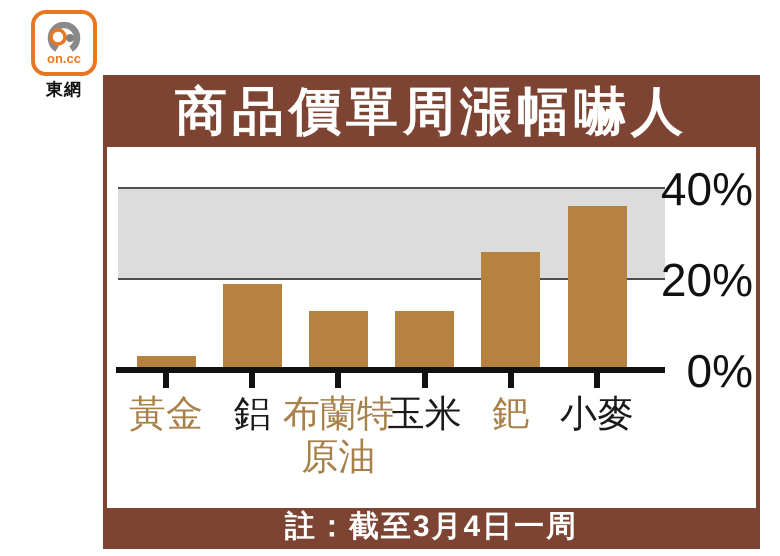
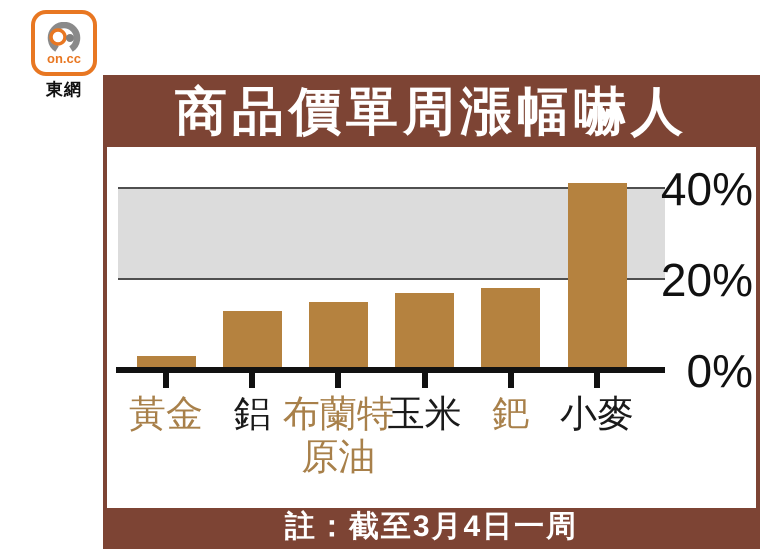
鋁: 19% -> 13%
布蘭特原油: 13% -> 15%
玉米: 13% -> 17%
鈀: 26% -> 18%
小麥: 36% -> 41%
